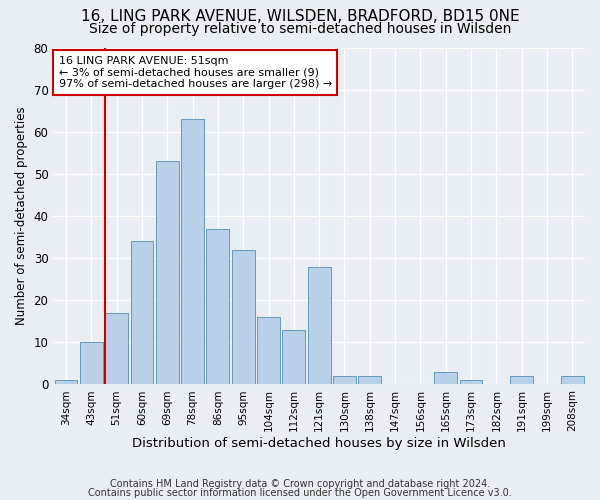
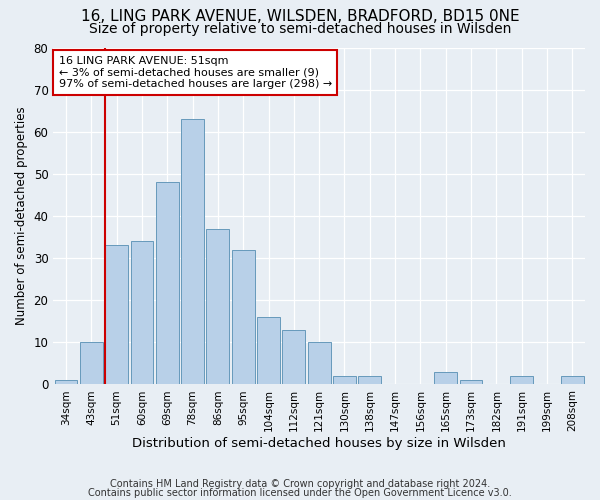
51sqm: 17 -> 33
69sqm: 53 -> 48
121sqm: 28 -> 10
